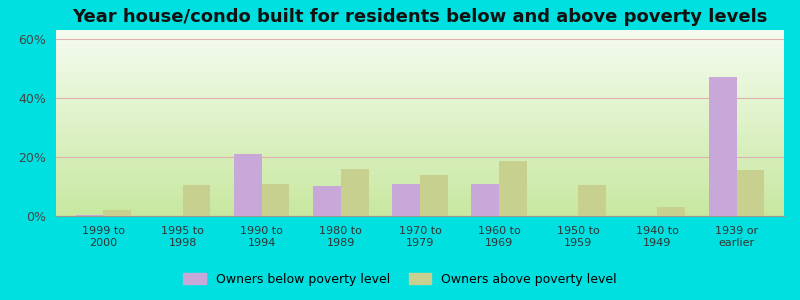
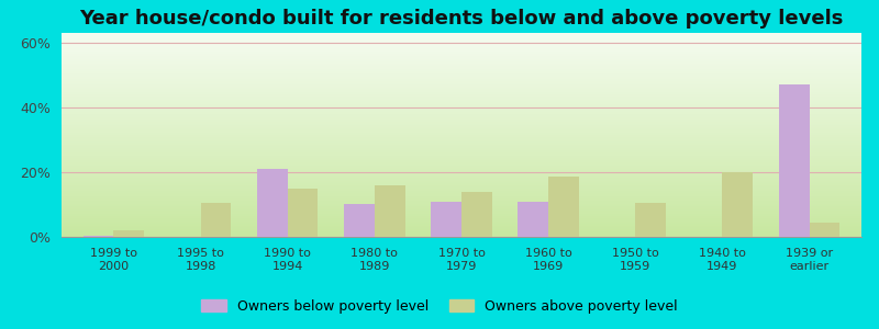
Owners above poverty level/1990 to 1994: 11.0% -> 15.0%
Owners above poverty level/1940 to 1949: 3.0% -> 20.0%
Owners above poverty level/1939 or earlier: 15.5% -> 4.5%
